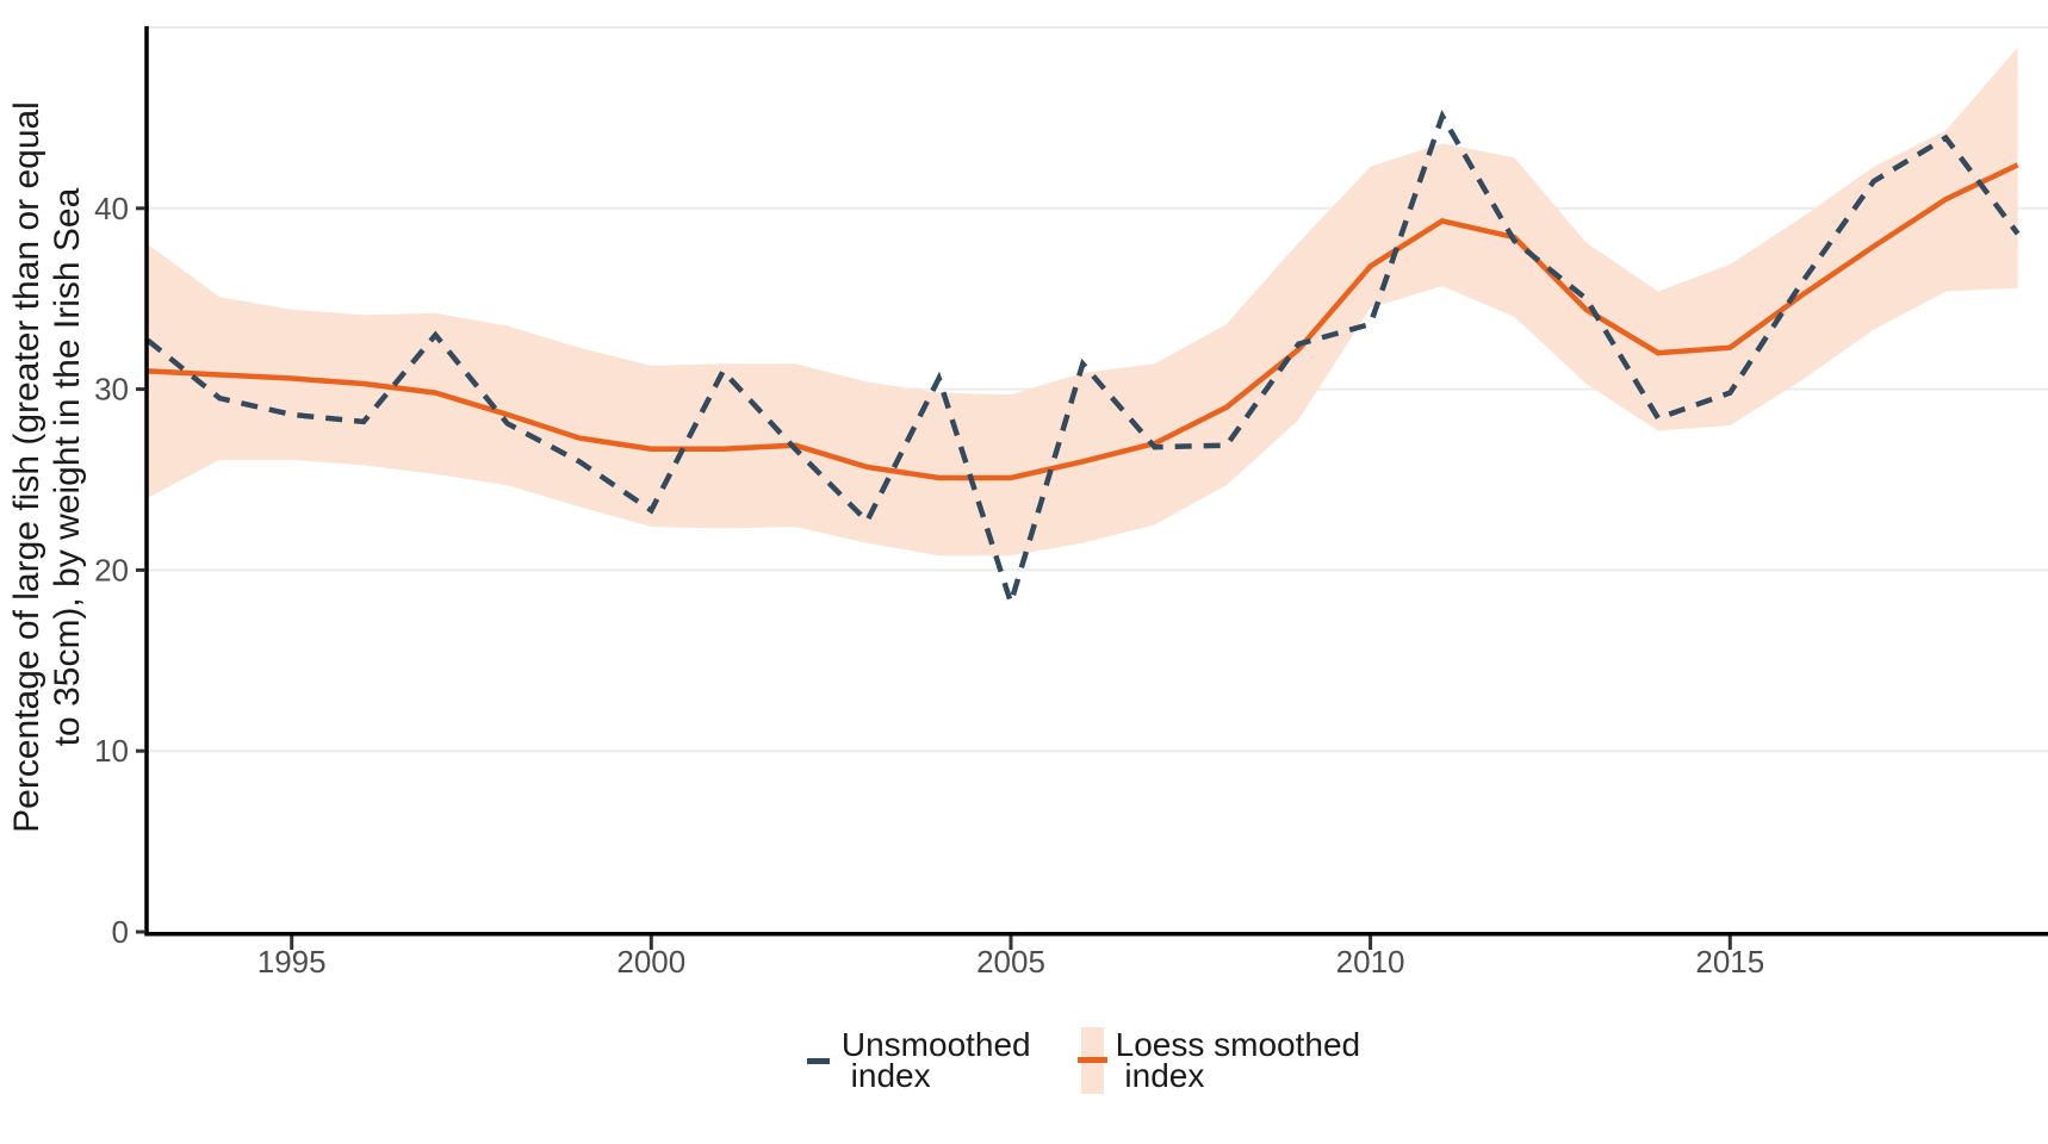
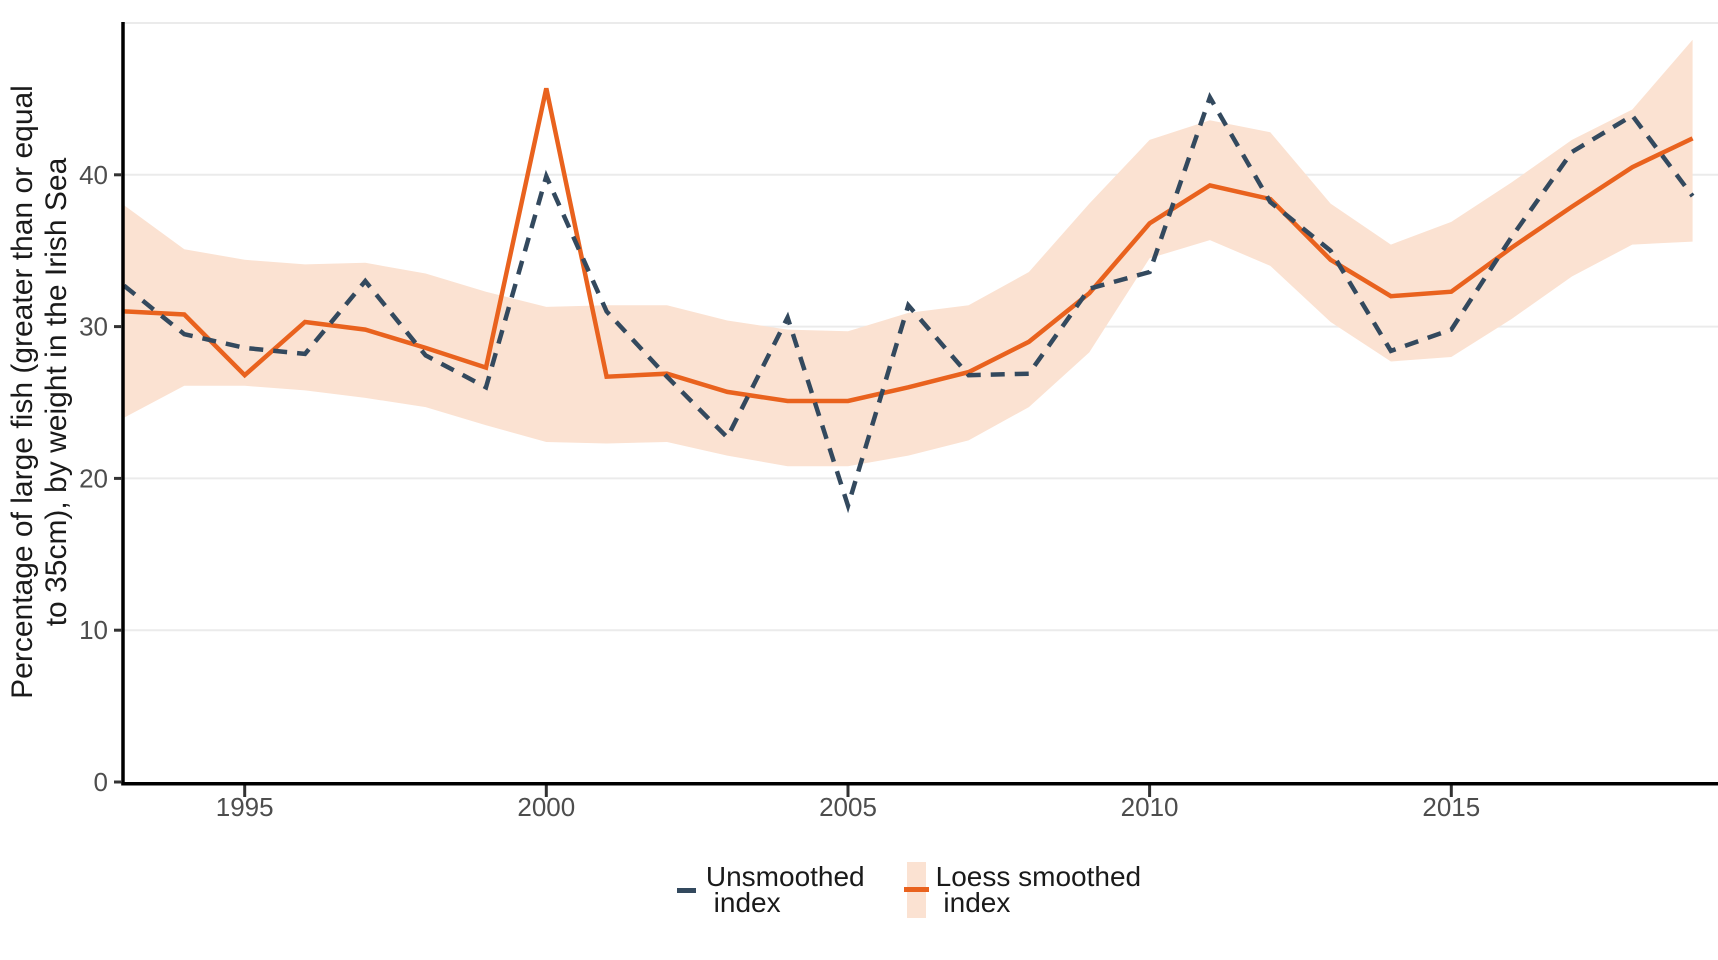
Loess smoothed index/1995: 30.6 -> 26.8
Unsmoothed index/2000: 23.3 -> 39.9
Loess smoothed index/2000: 26.7 -> 45.7
